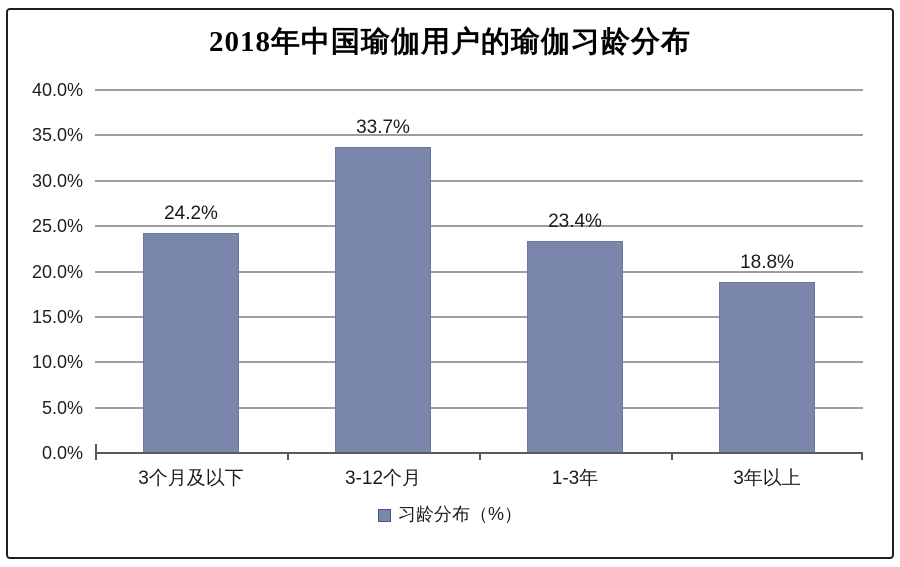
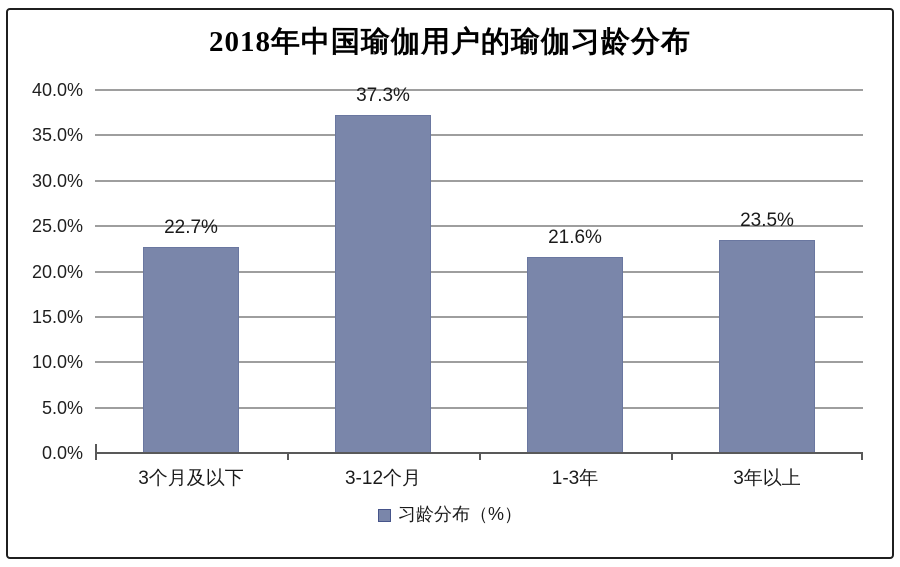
3个月及以下: 24.2% -> 22.7%
3-12个月: 33.7% -> 37.3%
1-3年: 23.4% -> 21.6%
3年以上: 18.8% -> 23.5%
